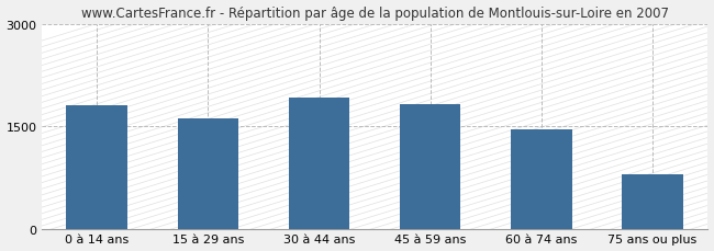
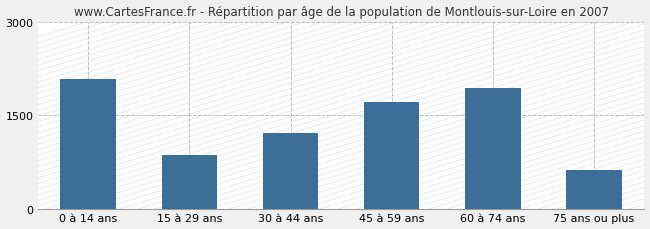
0 à 14 ans: 1810 -> 2080
15 à 29 ans: 1620 -> 860
30 à 44 ans: 1920 -> 1220
45 à 59 ans: 1820 -> 1720
60 à 74 ans: 1460 -> 1940
75 ans ou plus: 810 -> 620
